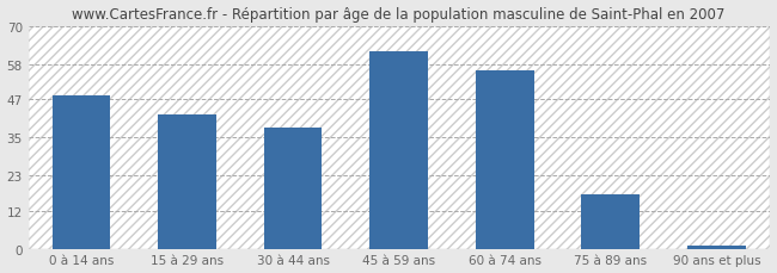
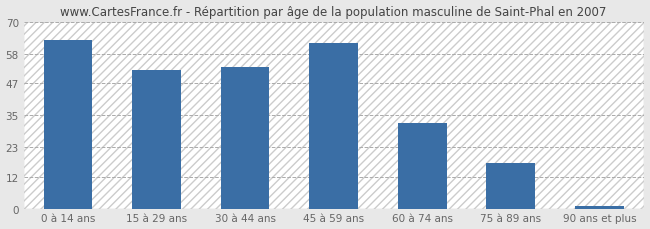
0 à 14 ans: 48 -> 63
15 à 29 ans: 42 -> 52
30 à 44 ans: 38 -> 53
60 à 74 ans: 56 -> 32
